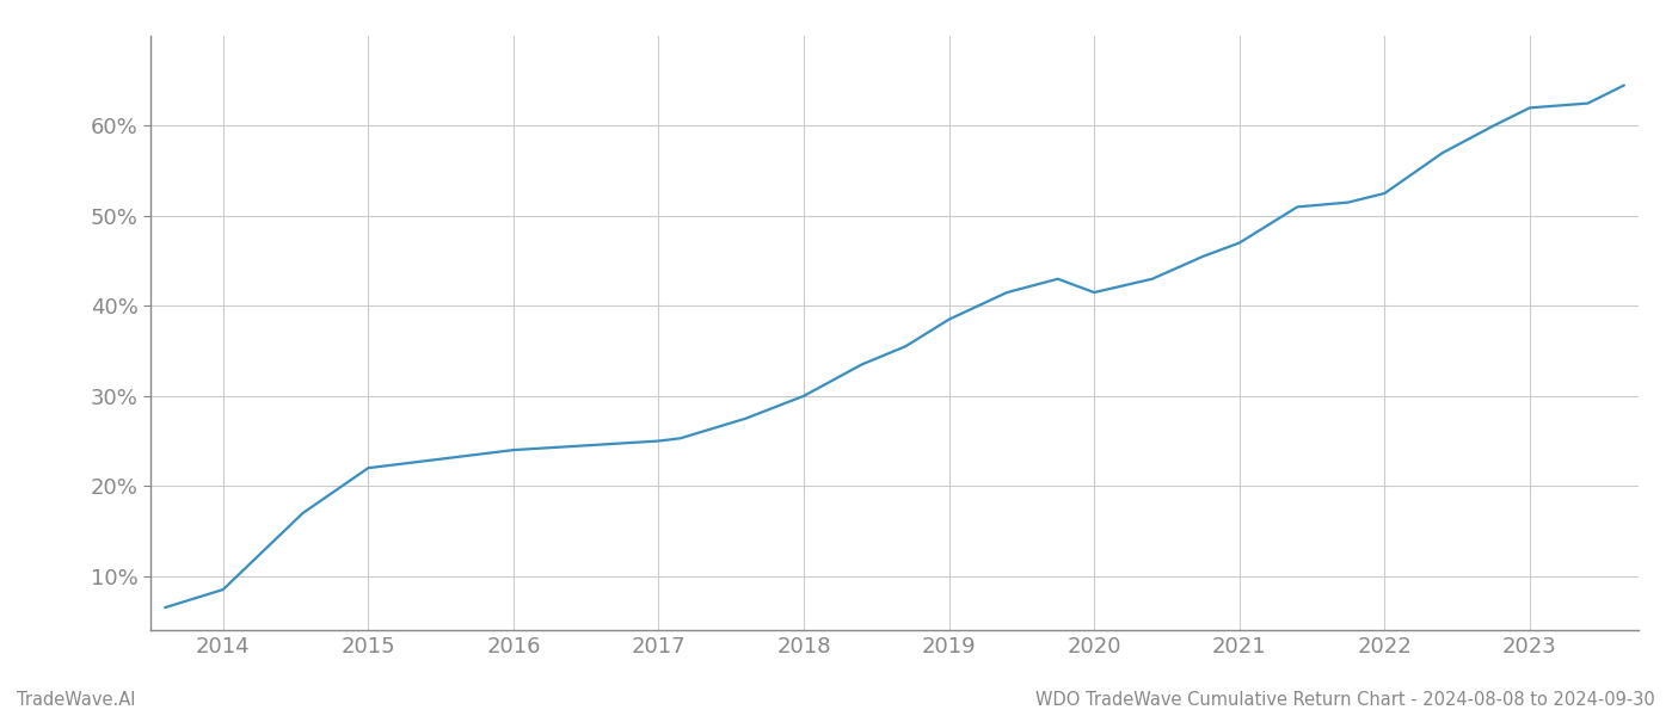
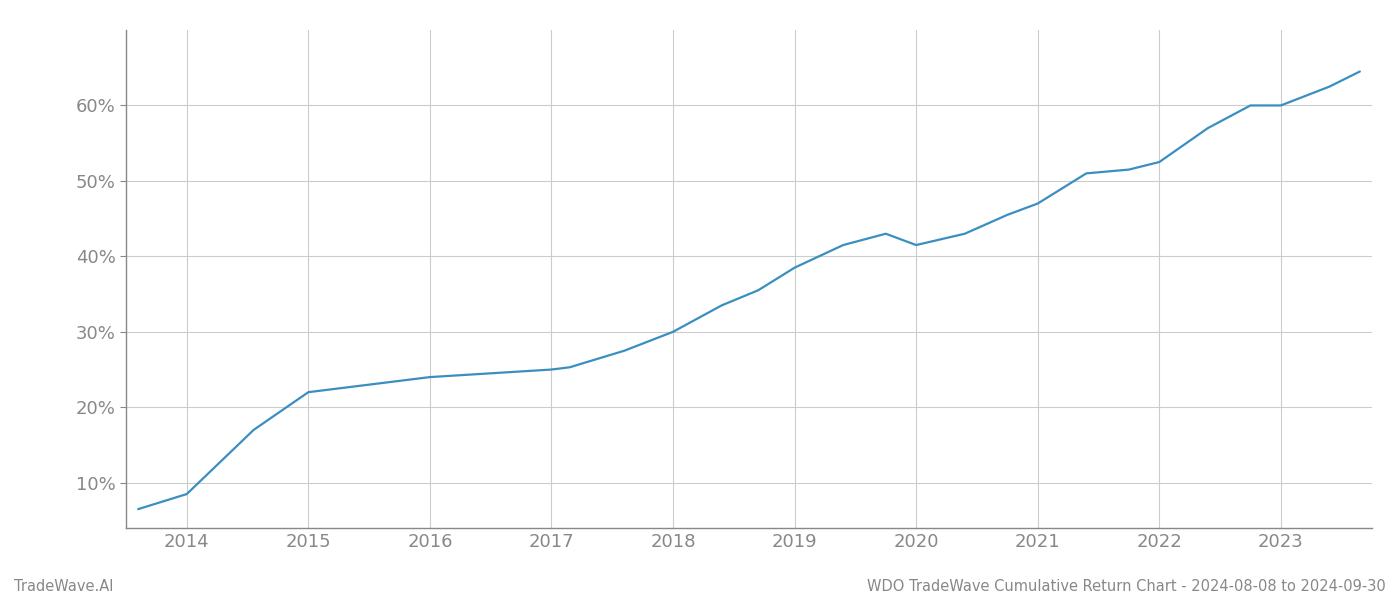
2023: 62.0% -> 60.0%
